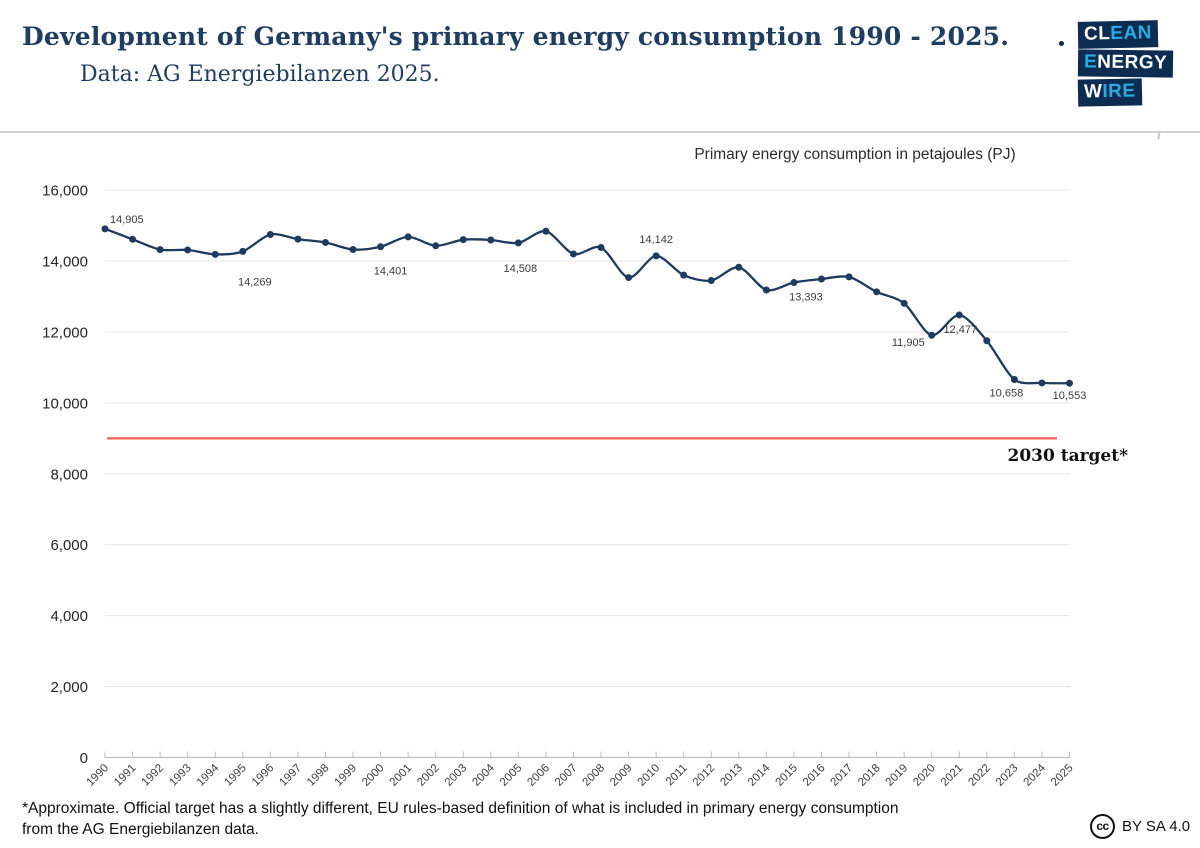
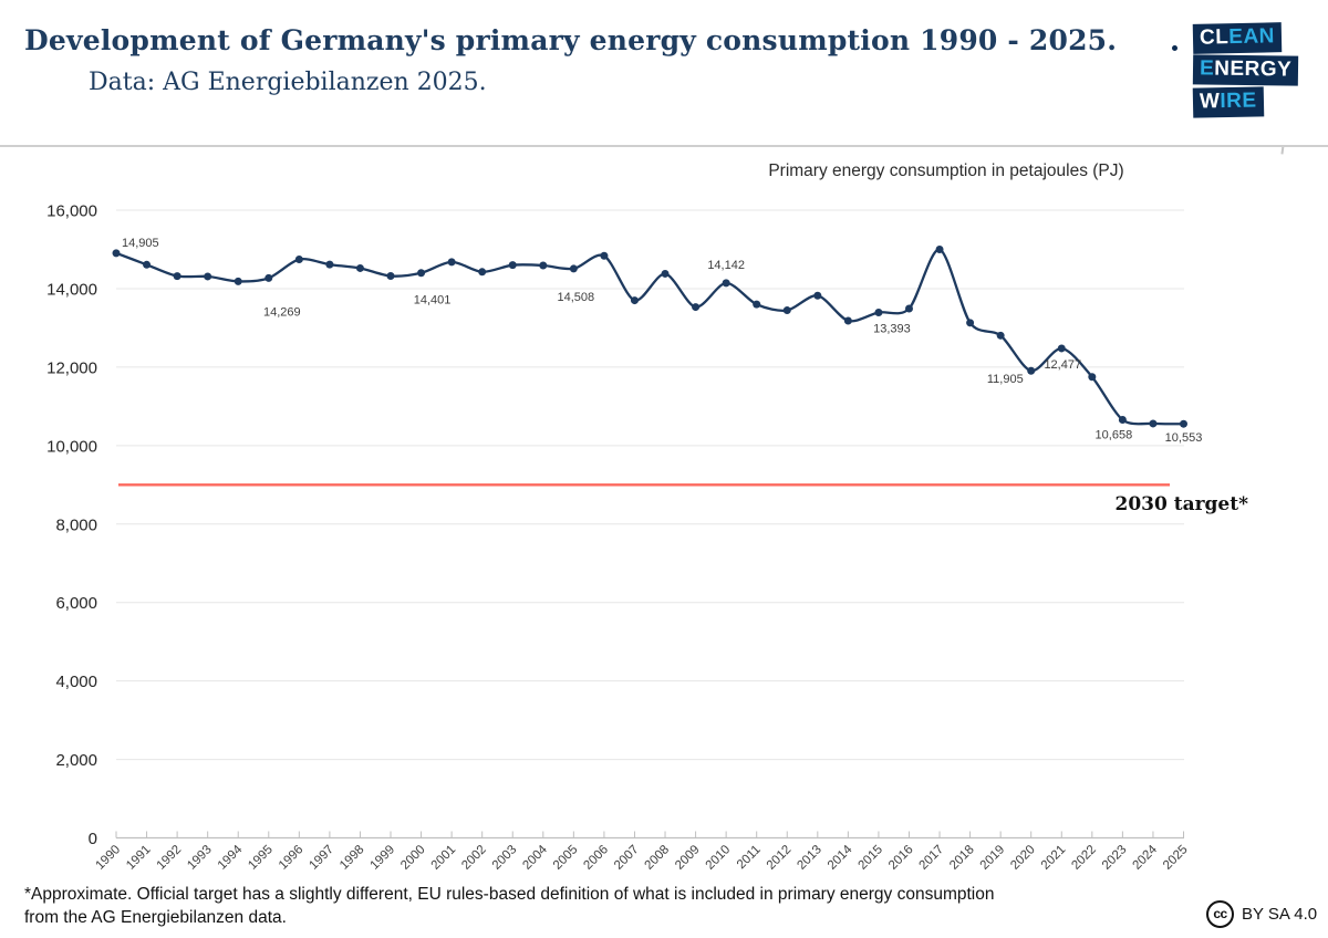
2007: 14200 -> 13700
2017: 13600 -> 15000
